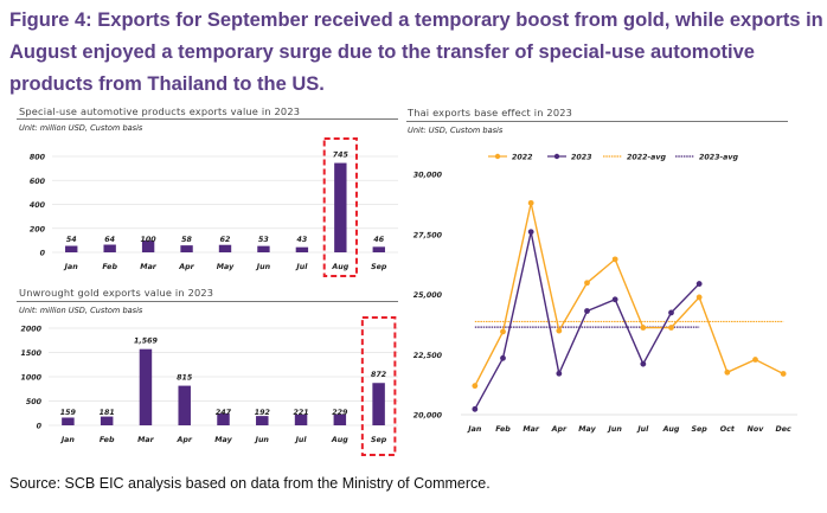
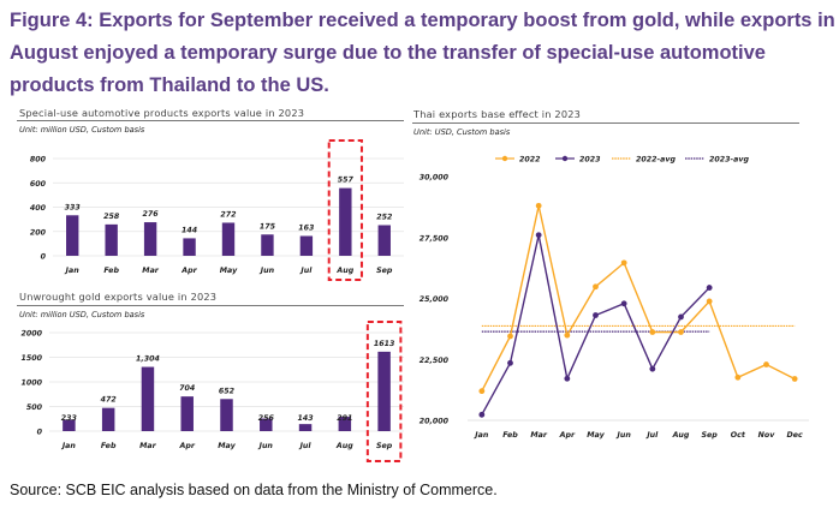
Special-use automotive products exports value in 2023/Jan: 54 -> 333
Special-use automotive products exports value in 2023/Feb: 64 -> 258
Special-use automotive products exports value in 2023/Mar: 100 -> 276
Special-use automotive products exports value in 2023/Apr: 58 -> 144
Special-use automotive products exports value in 2023/May: 62 -> 272
Special-use automotive products exports value in 2023/Jun: 53 -> 175
Special-use automotive products exports value in 2023/Jul: 43 -> 163
Special-use automotive products exports value in 2023/Aug: 745 -> 557
Special-use automotive products exports value in 2023/Sep: 46 -> 252
Unwrought gold exports value in 2023/Jan: 159 -> 233
Unwrought gold exports value in 2023/Feb: 181 -> 472
Unwrought gold exports value in 2023/Mar: 1,569 -> 1,304
Unwrought gold exports value in 2023/Apr: 815 -> 704
Unwrought gold exports value in 2023/May: 247 -> 652
Unwrought gold exports value in 2023/Jun: 192 -> 256
Unwrought gold exports value in 2023/Jul: 221 -> 143
Unwrought gold exports value in 2023/Aug: 229 -> 291
Unwrought gold exports value in 2023/Sep: 872 -> 1613
